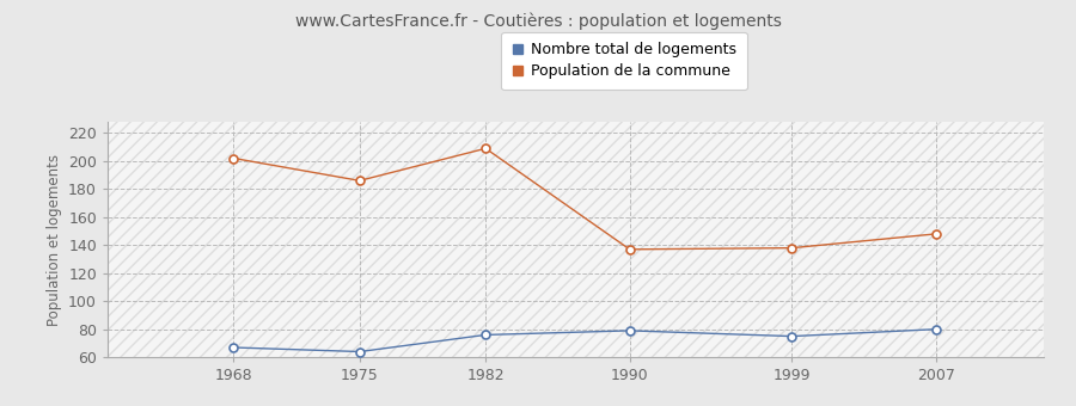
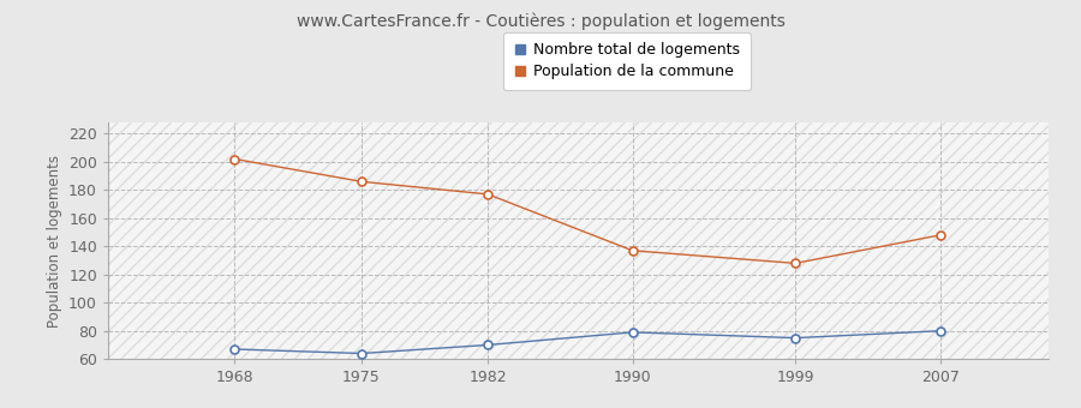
Nombre total de logements/1982: 76 -> 70
Population de la commune/1982: 209 -> 177
Population de la commune/1999: 138 -> 128
